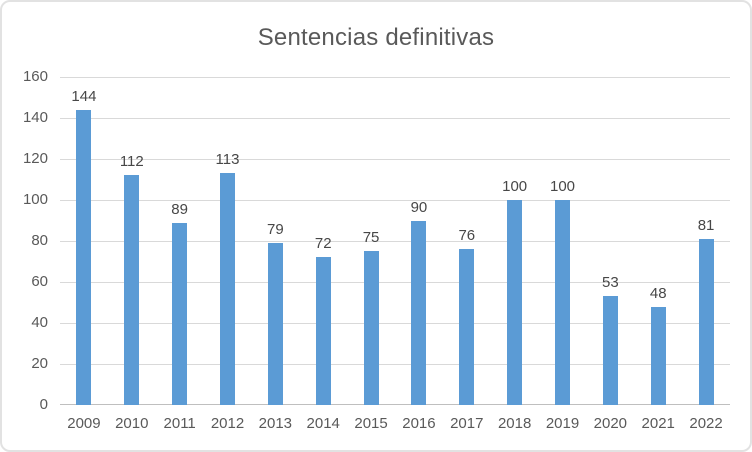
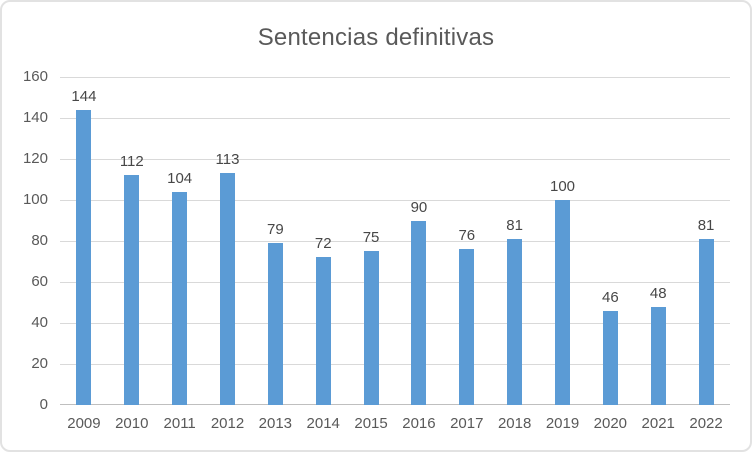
2011: 89 -> 104
2018: 100 -> 81
2020: 53 -> 46
